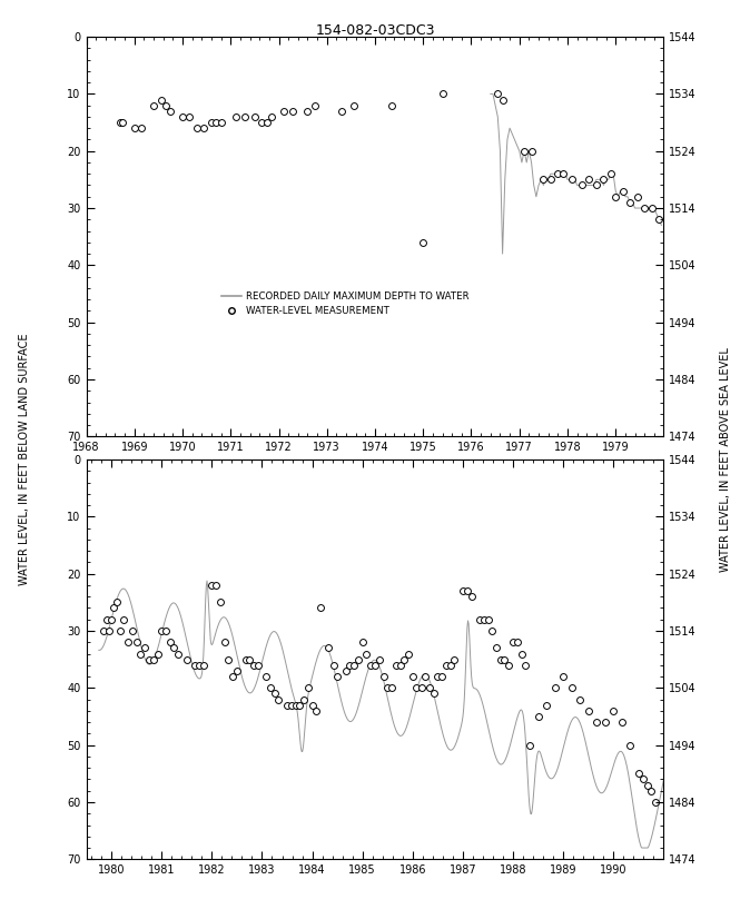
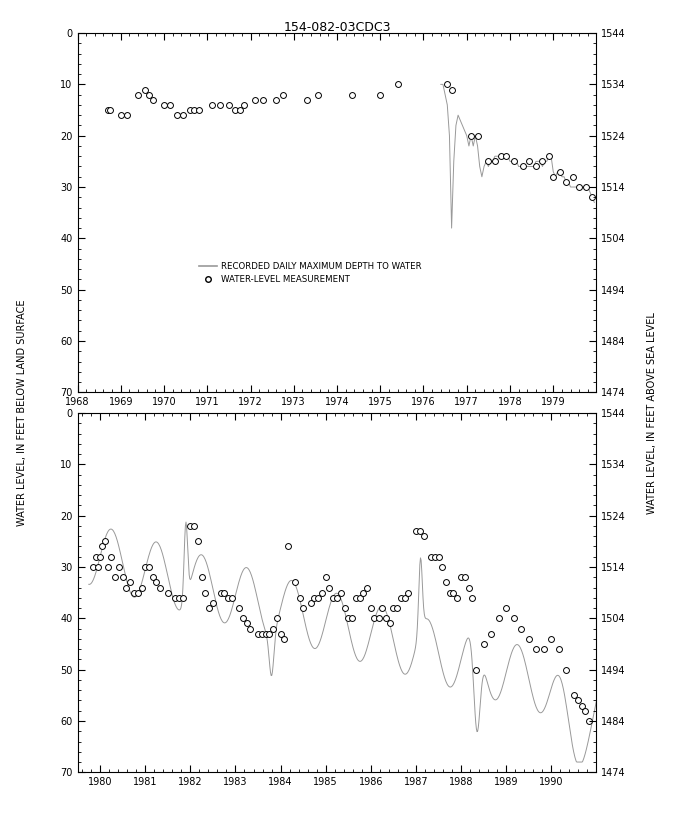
WATER-LEVEL MEASUREMENT/1975: 36 -> 12
